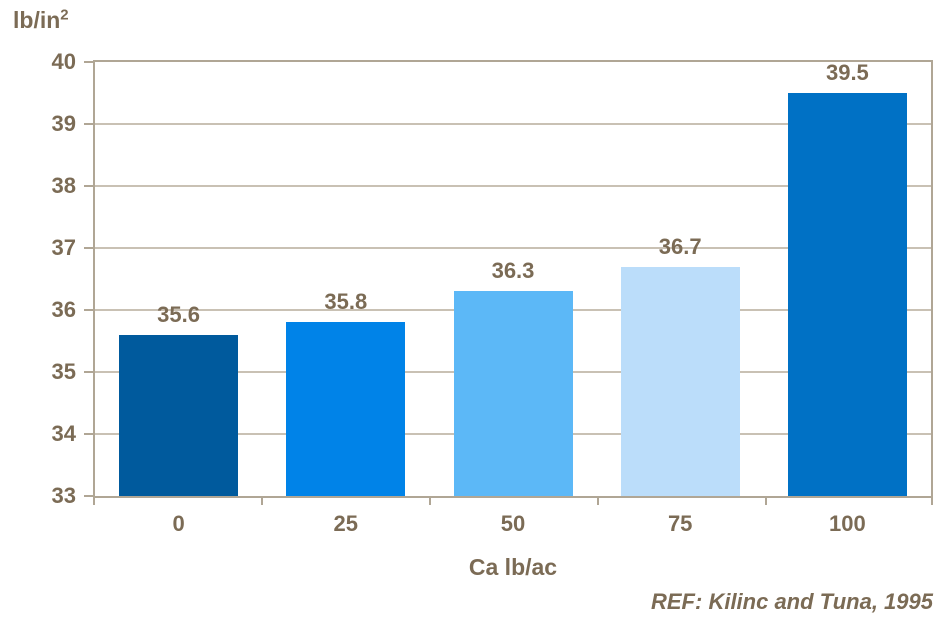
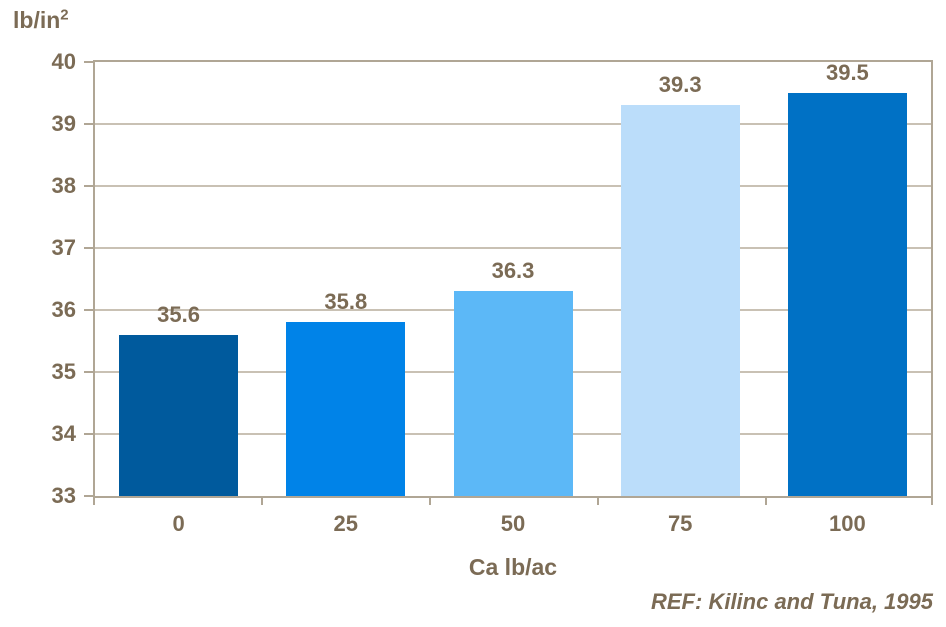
75: 36.7 -> 39.3
